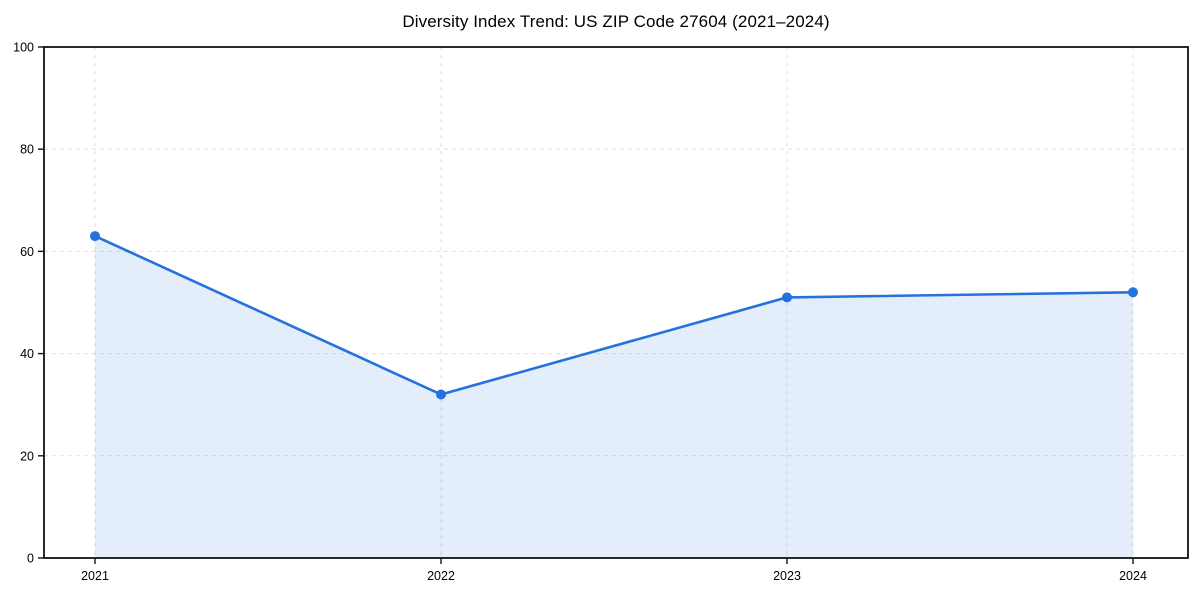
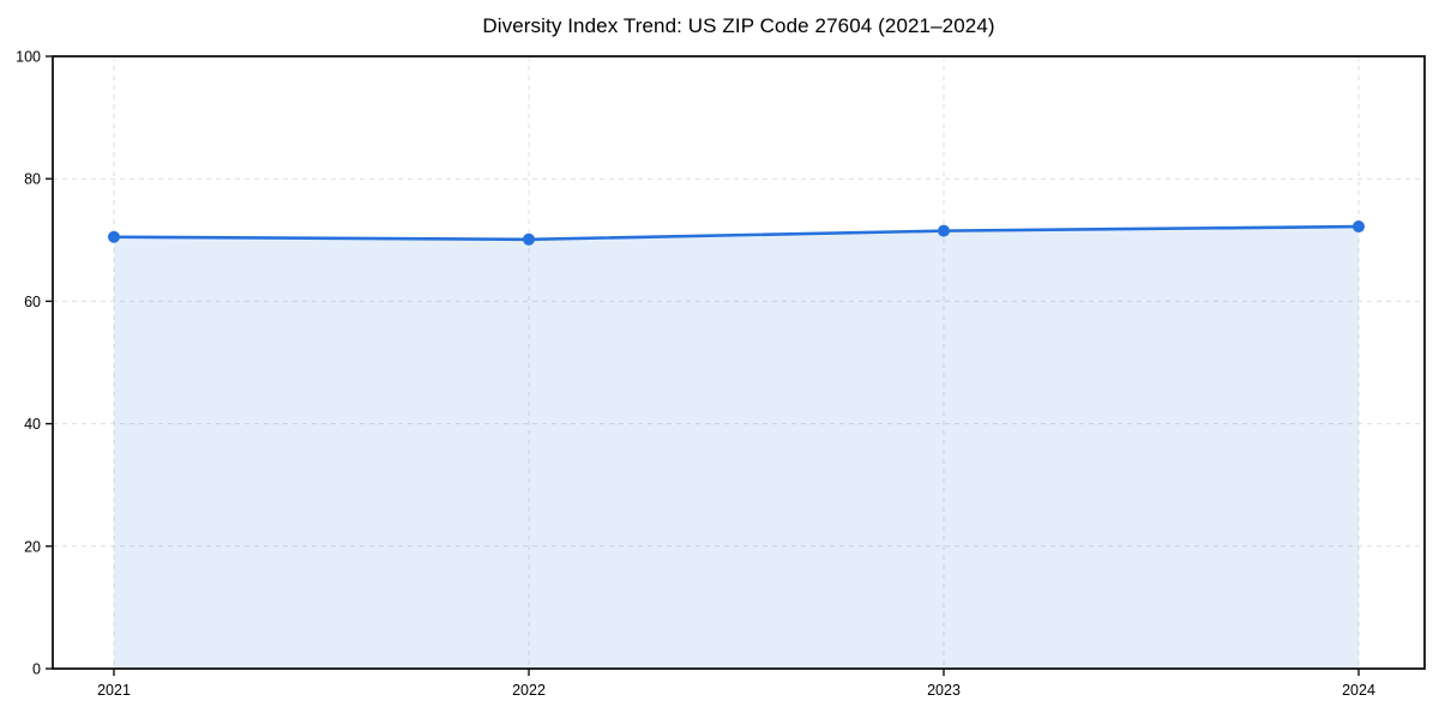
2021: 63 -> 70
2022: 32 -> 70
2023: 51 -> 72
2024: 52 -> 72
